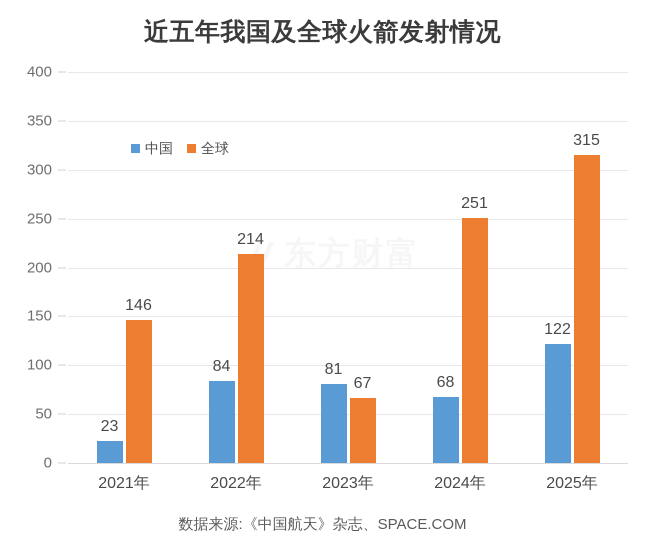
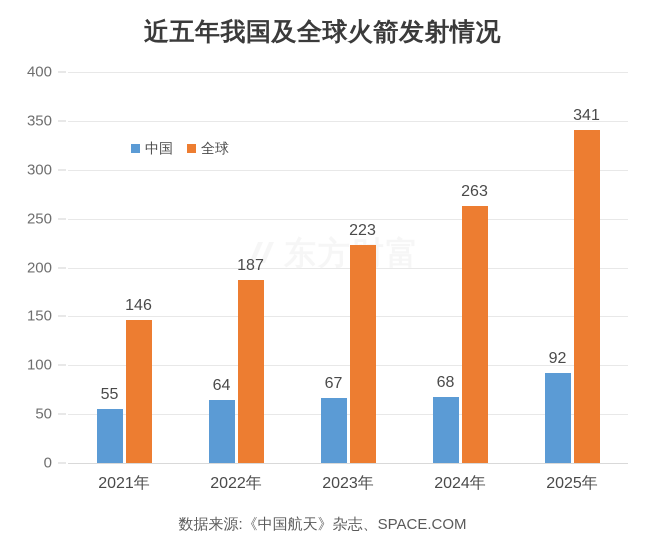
中国/2021年: 23 -> 55
中国/2022年: 84 -> 64
全球/2022年: 214 -> 187
中国/2023年: 81 -> 67
全球/2023年: 67 -> 223
全球/2024年: 251 -> 263
中国/2025年: 122 -> 92
全球/2025年: 315 -> 341
